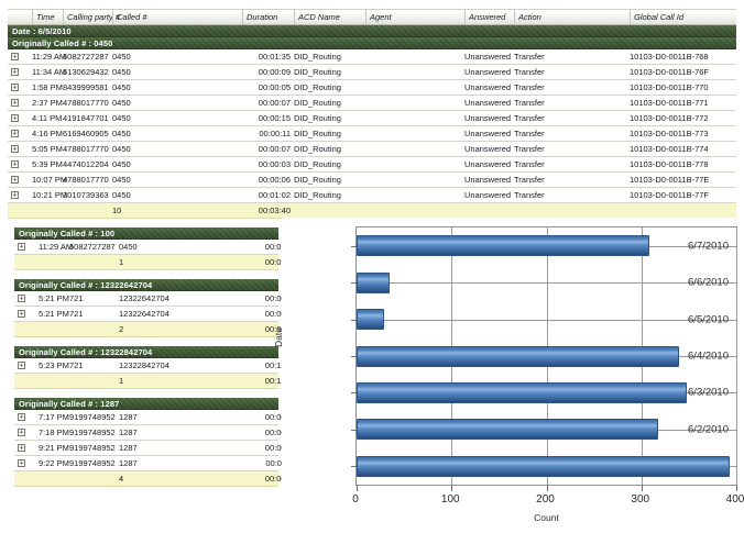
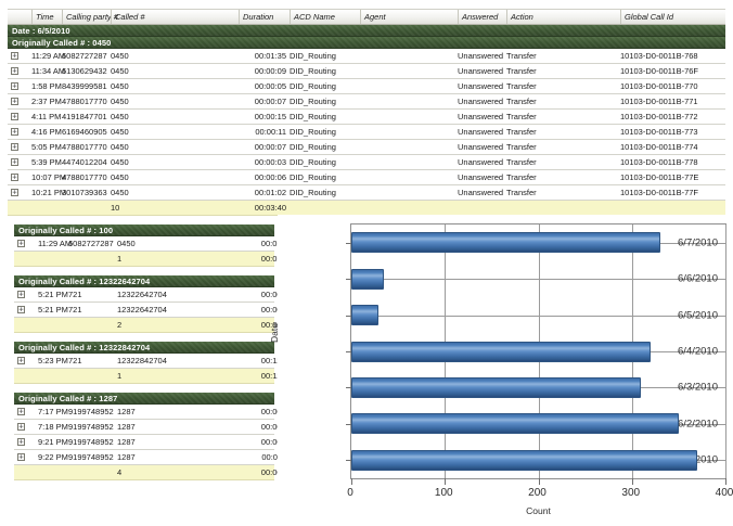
6/7/2010: 310 -> 330
6/4/2010: 340 -> 320
6/3/2010: 350 -> 310
6/2/2010: 320 -> 350
6/1/2010: 390 -> 370
